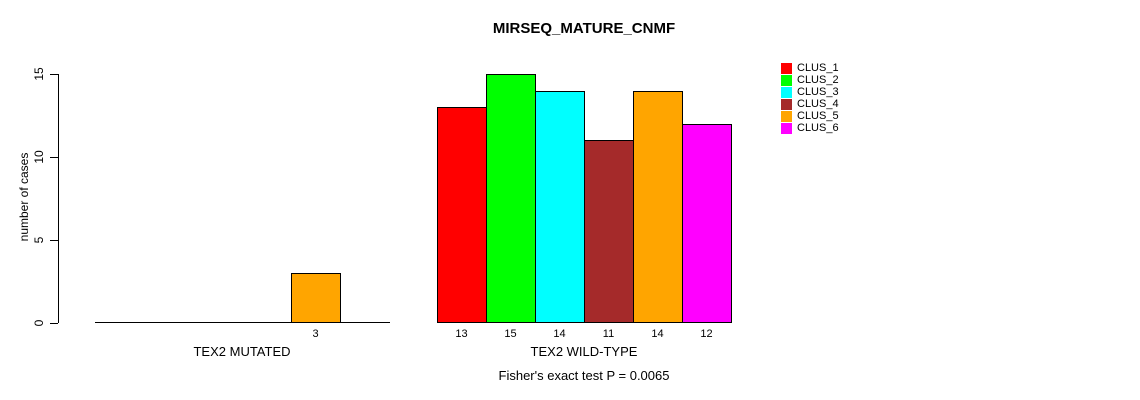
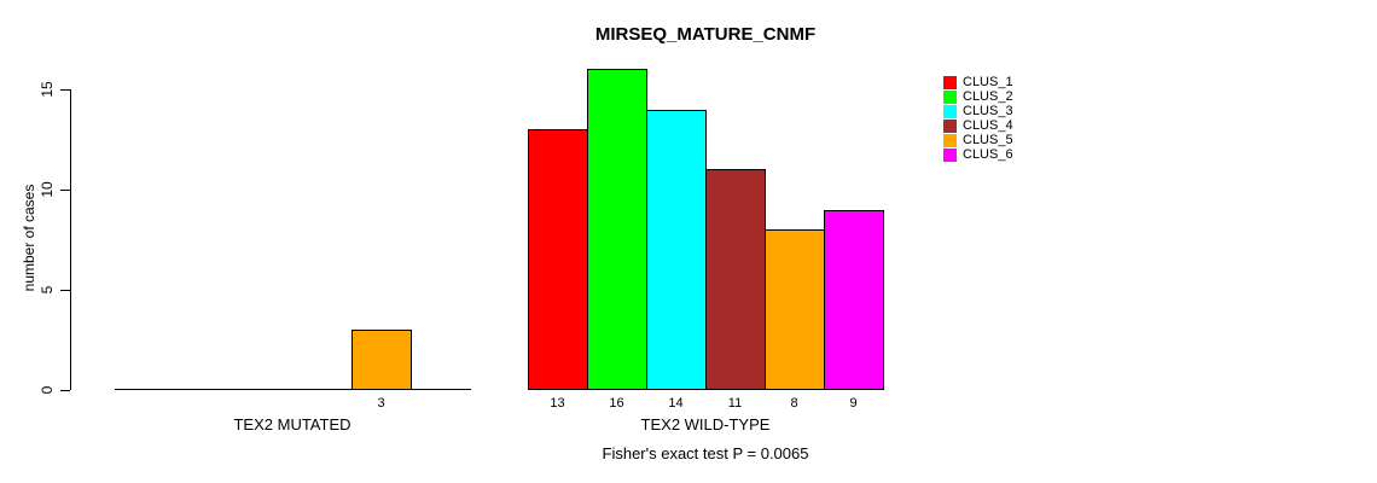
CLUS_2/TEX2 WILD-TYPE: 15 -> 16
CLUS_5/TEX2 WILD-TYPE: 14 -> 8
CLUS_6/TEX2 WILD-TYPE: 12 -> 9
